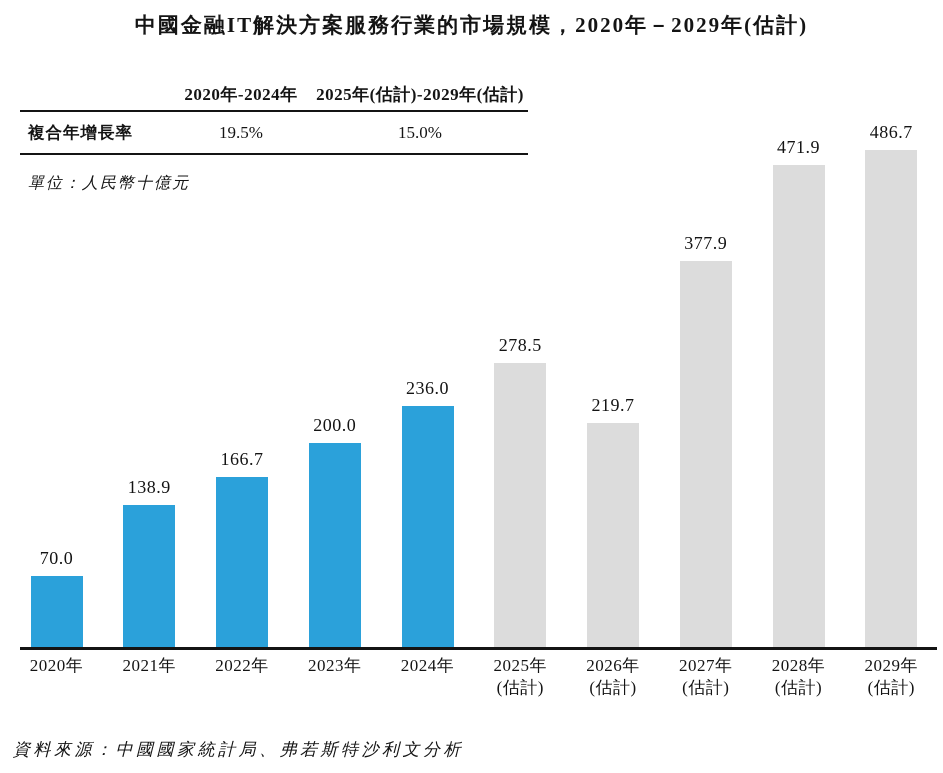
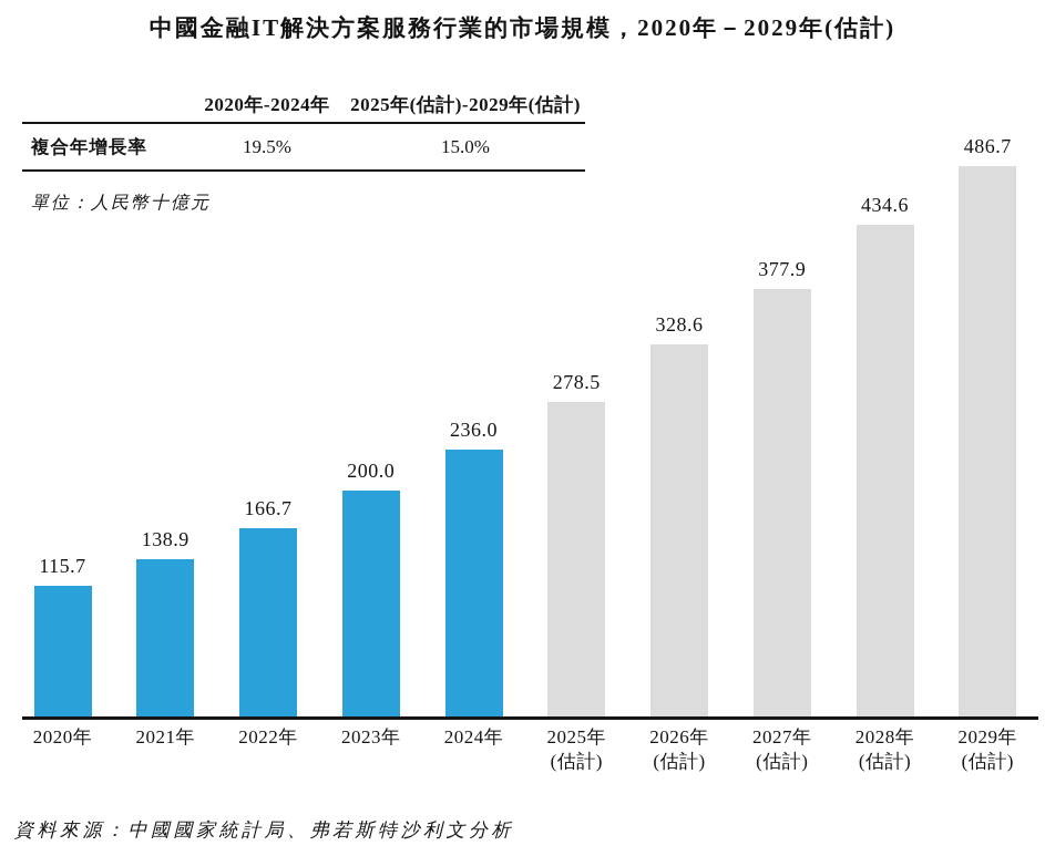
2020年: 70.0 -> 115.7
2026年: 219.7 -> 328.6
2028年: 471.9 -> 434.6
